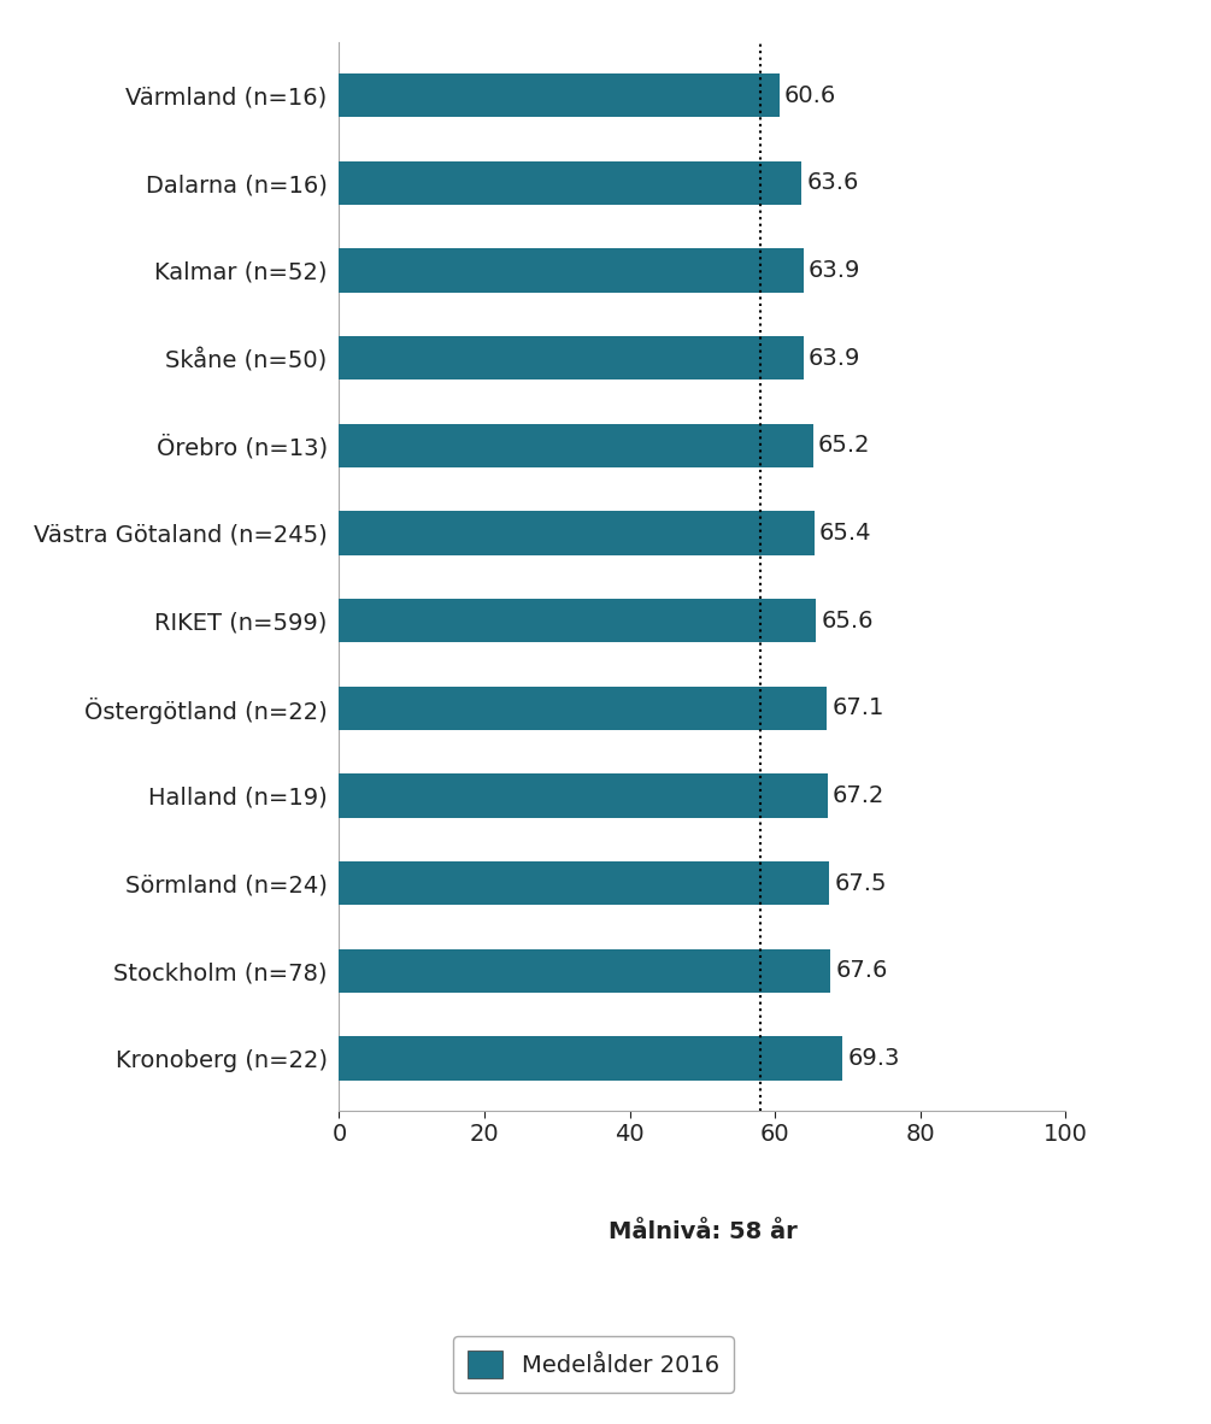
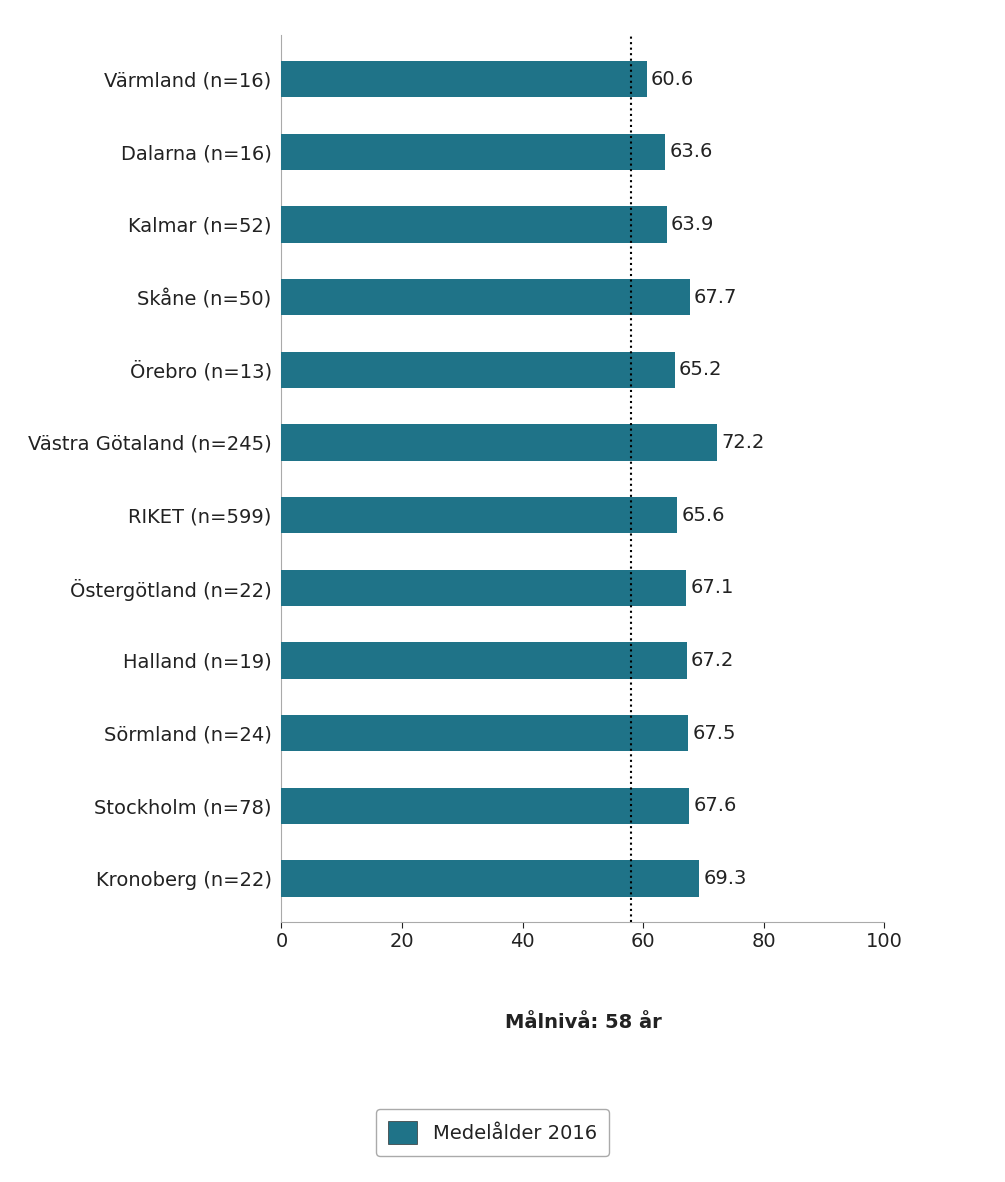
Skåne (n=50): 63.9 -> 67.7
Västra Götaland (n=245): 65.4 -> 72.2
